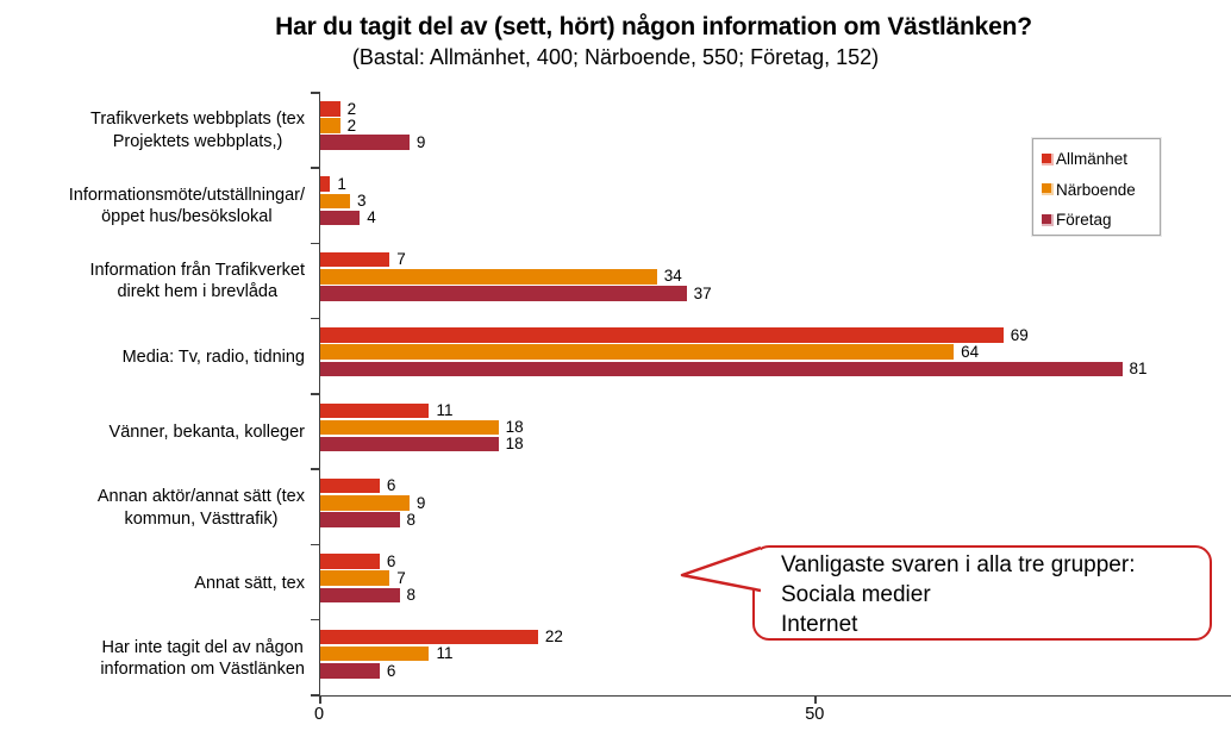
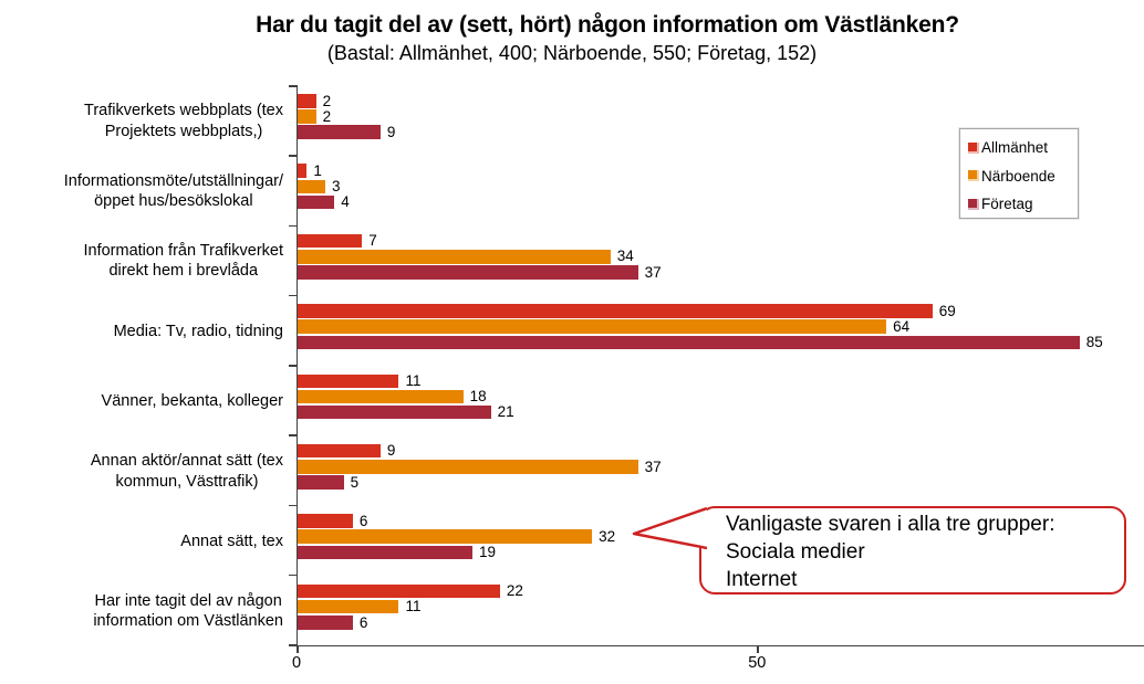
Företag/Media: Tv, radio, tidning: 81 -> 85
Företag/Vänner, bekanta, kolleger: 18 -> 21
Allmänhet/Annan aktör/annat sätt (tex kommun, Västtrafik): 6 -> 9
Närboende/Annan aktör/annat sätt (tex kommun, Västtrafik): 9 -> 37
Företag/Annan aktör/annat sätt (tex kommun, Västtrafik): 8 -> 5
Närboende/Annat sätt, tex: 7 -> 32
Företag/Annat sätt, tex: 8 -> 19
